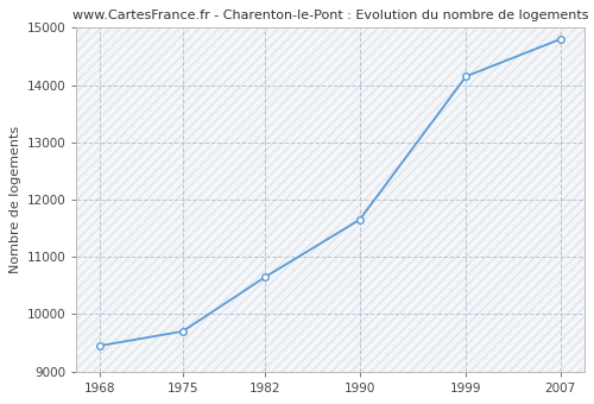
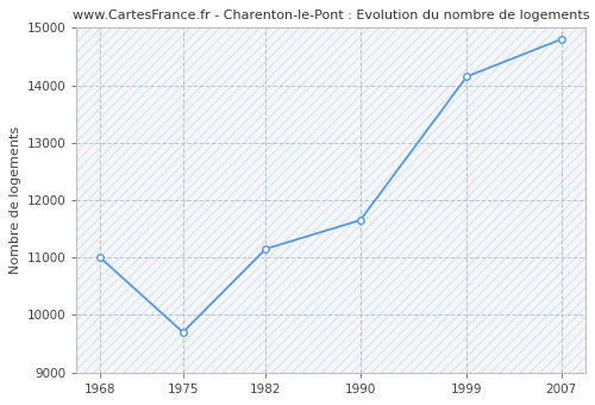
1968: 9450 -> 11000
1982: 10650 -> 11150
